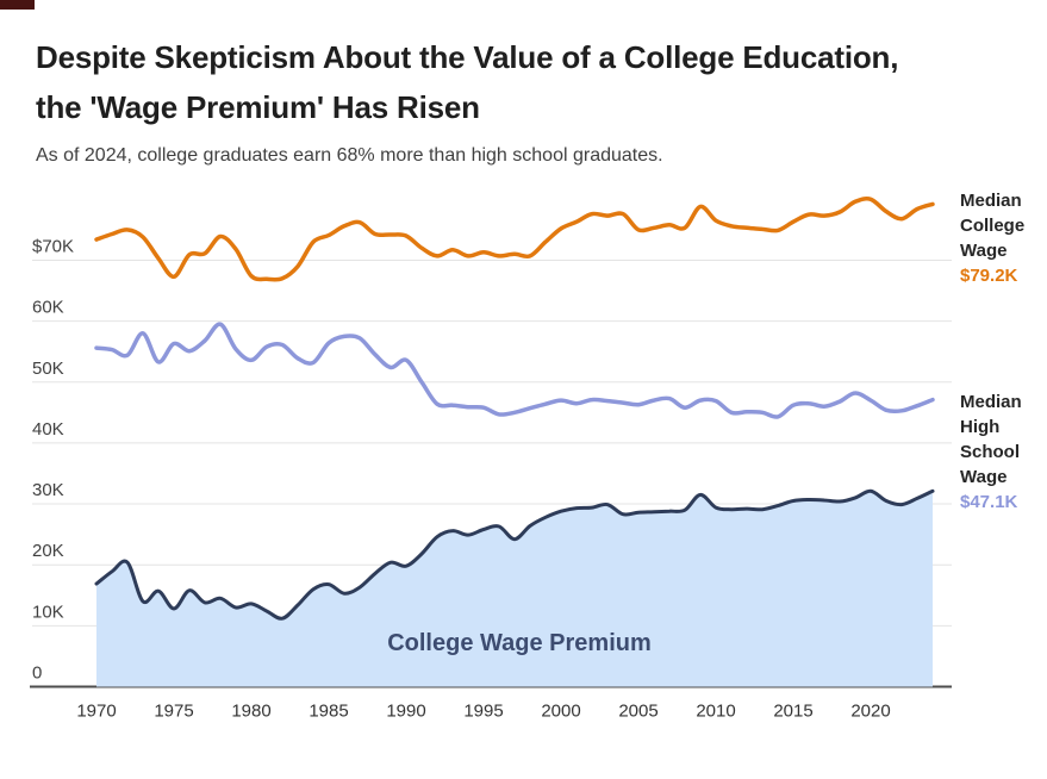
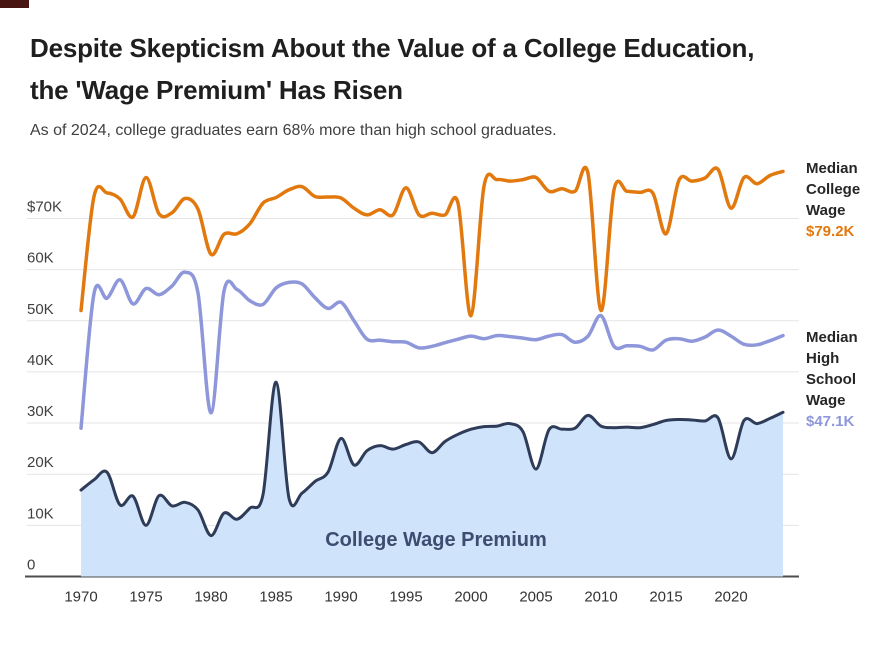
Median College Wage/1970: $73K -> $52K
Median High School Wage/1970: $56K -> $29K
Median College Wage/1975: $67K -> $78K
College Wage Premium/1975: $13K -> $10K
Median College Wage/1980: $67K -> $63K
Median High School Wage/1980: $54K -> $32K
College Wage Premium/1980: $14K -> $8K
College Wage Premium/1985: $17K -> $38K
College Wage Premium/1990: $20K -> $27K
Median College Wage/1995: $71K -> $76K
Median College Wage/2000: $75K -> $51K
Median College Wage/2005: $75K -> $78K
College Wage Premium/2005: $29K -> $21K
Median College Wage/2010: $76K -> $52K
Median High School Wage/2010: $47K -> $51K
Median College Wage/2015: $76K -> $67K
Median College Wage/2020: $80K -> $72K
College Wage Premium/2020: $32K -> $23K
